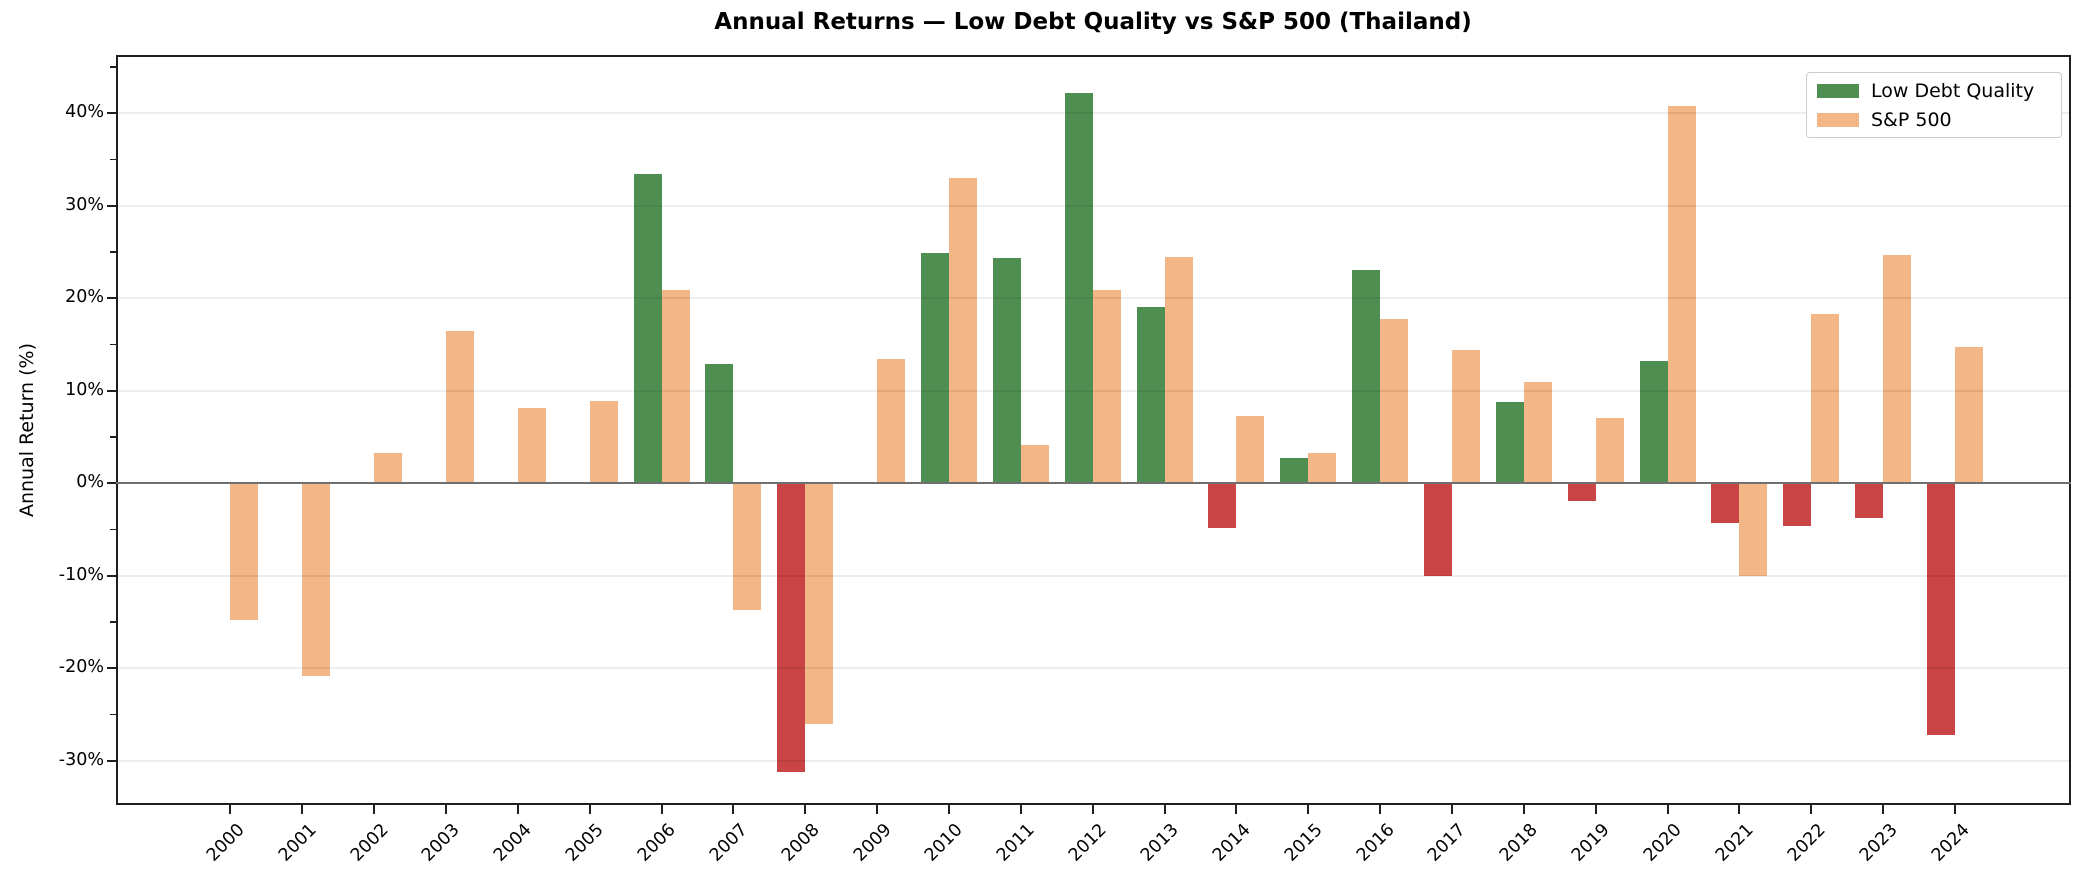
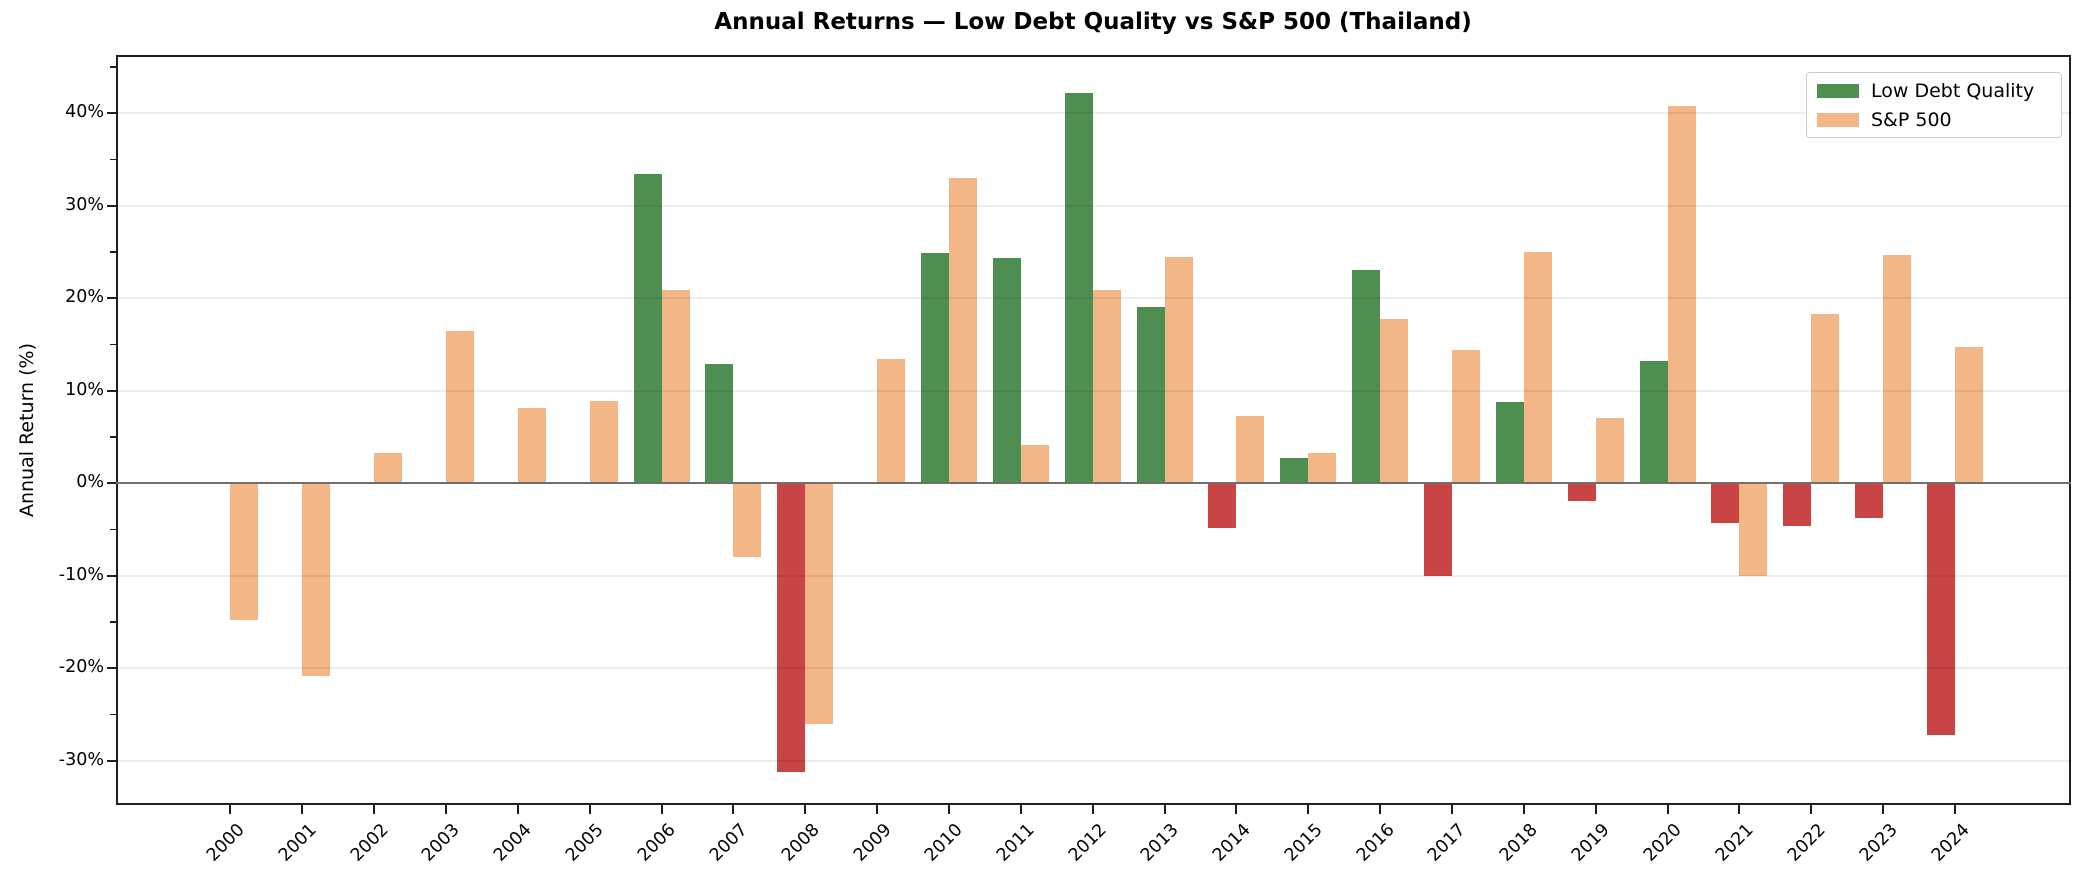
S&P 500/2007: -14% -> -8%
S&P 500/2018: 11% -> 25%
